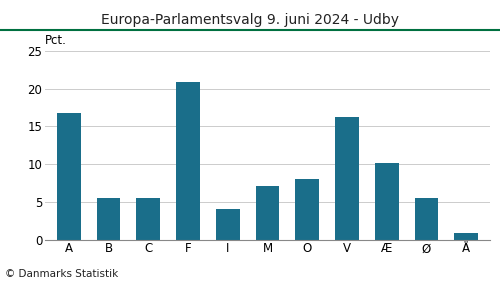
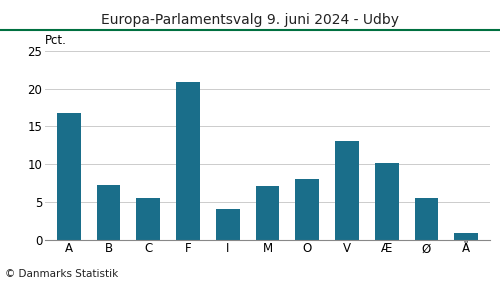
B: 5.5 -> 7.2
V: 16.3 -> 13.0
